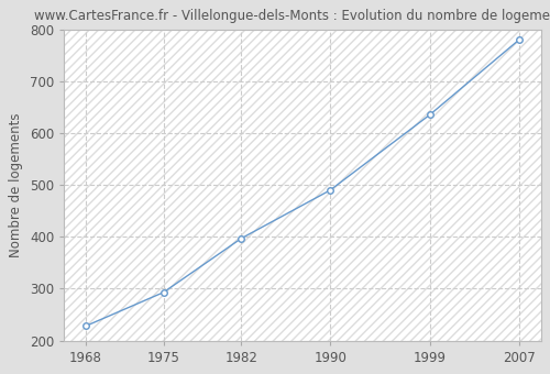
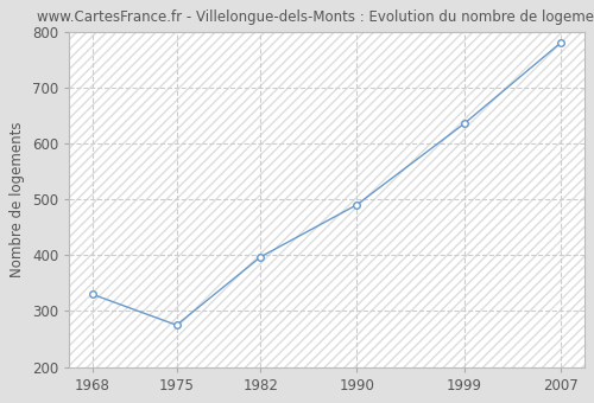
1968: 228 -> 330
1975: 293 -> 275
